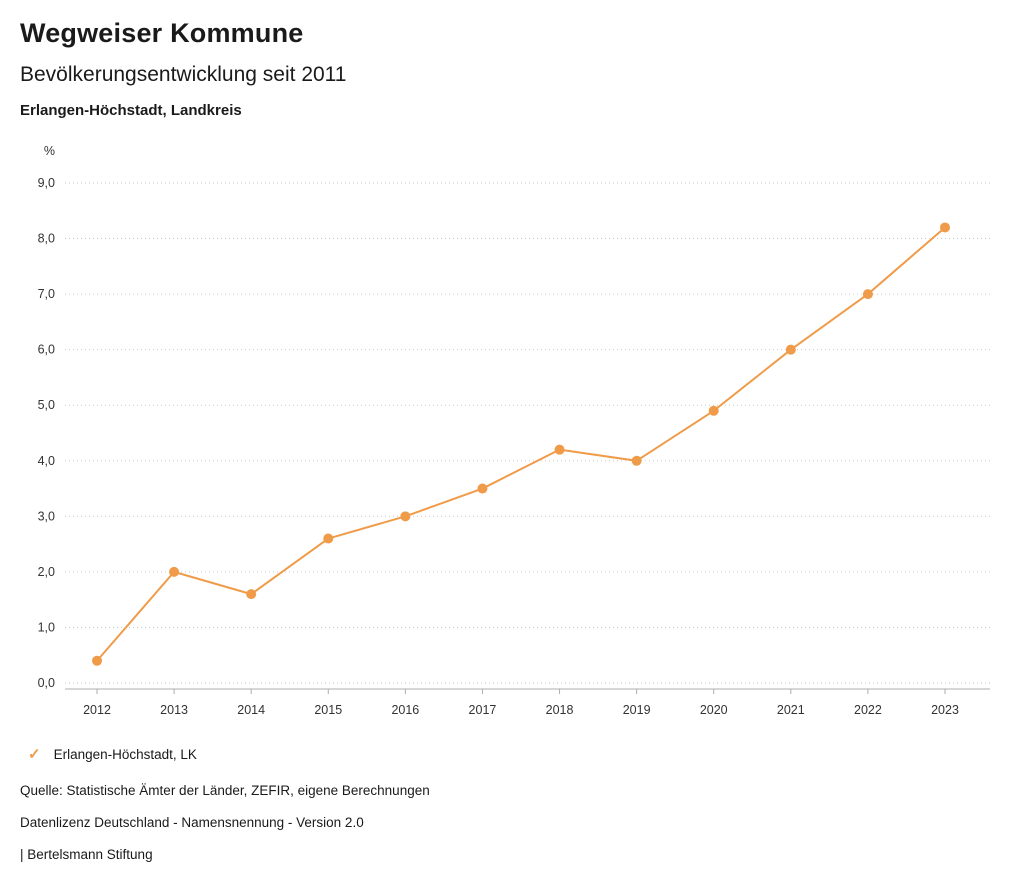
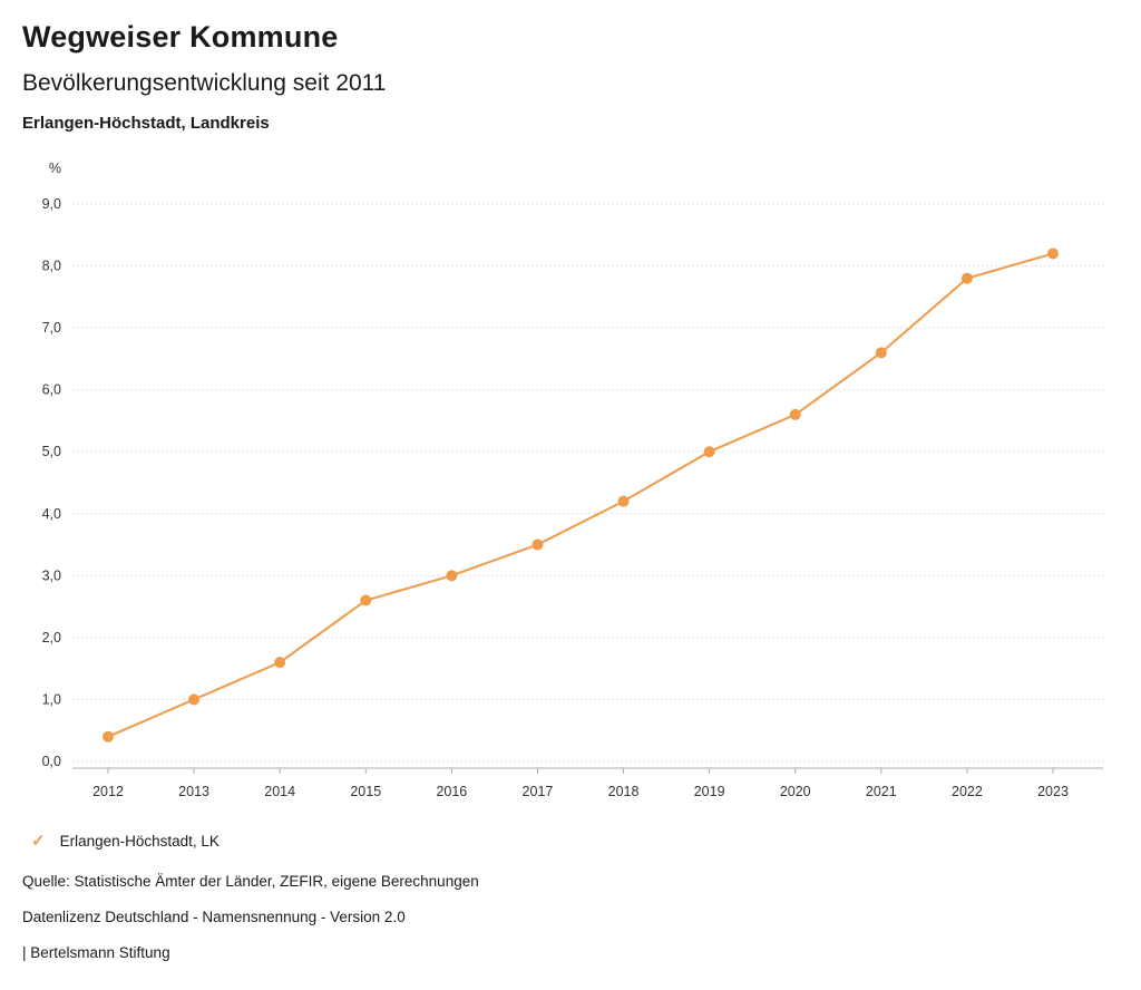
2013: 2,0 -> 1,0
2019: 4,0 -> 5,0
2020: 4,9 -> 5,6
2021: 6,0 -> 6,6
2022: 7,0 -> 7,8
